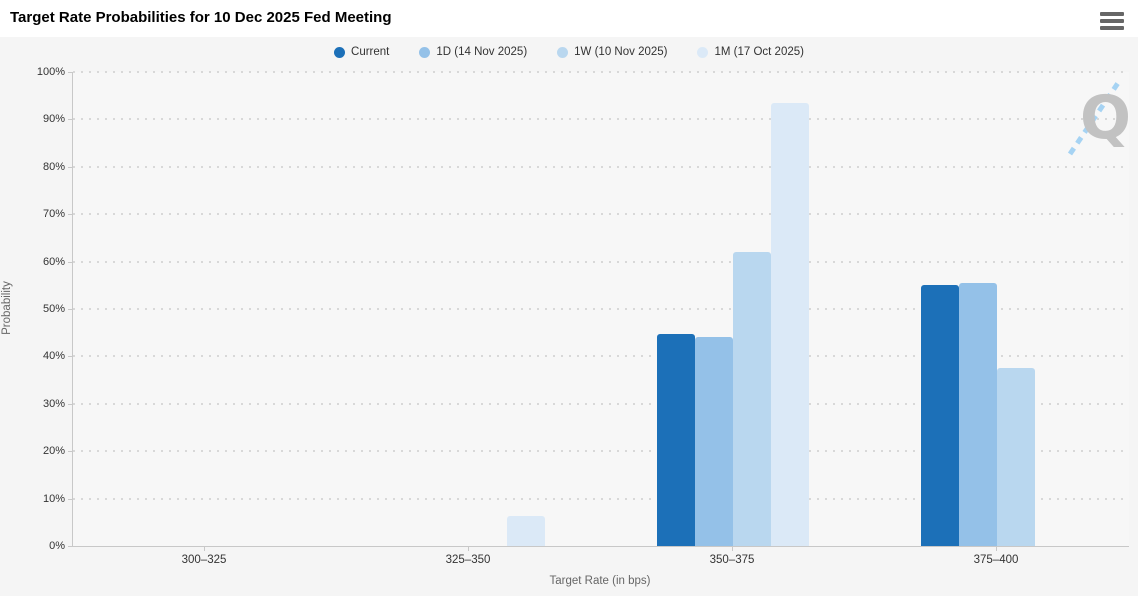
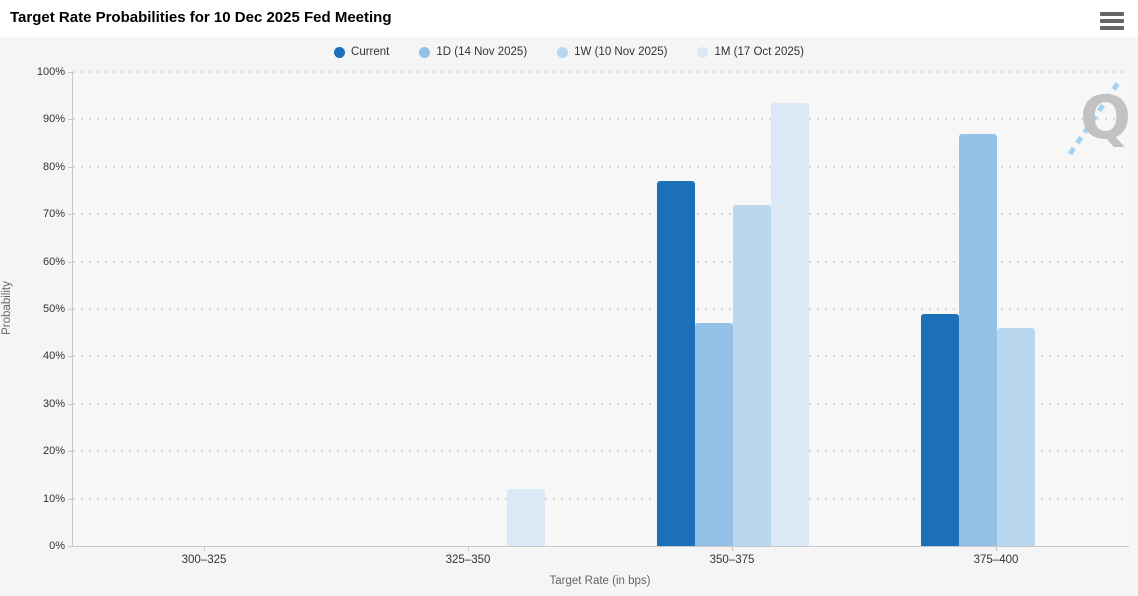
1M (17 Oct 2025)/325–350: 6% -> 12%
Current/350–375: 45% -> 77%
1D (14 Nov 2025)/350–375: 44% -> 47%
1W (10 Nov 2025)/350–375: 62% -> 72%
Current/375–400: 55% -> 49%
1D (14 Nov 2025)/375–400: 56% -> 87%
1W (10 Nov 2025)/375–400: 38% -> 46%
